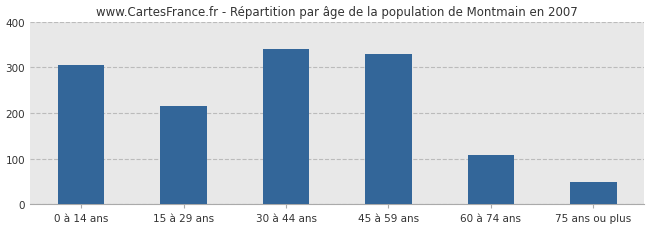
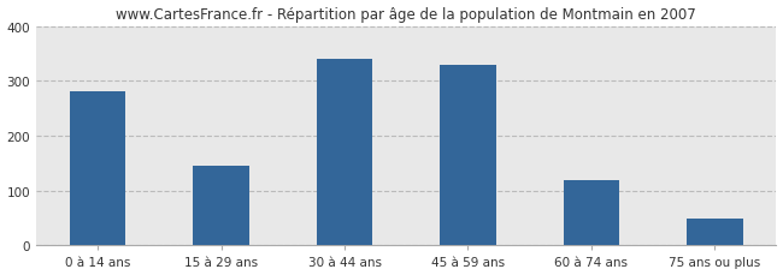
0 à 14 ans: 305 -> 280
15 à 29 ans: 215 -> 145
60 à 74 ans: 108 -> 120
